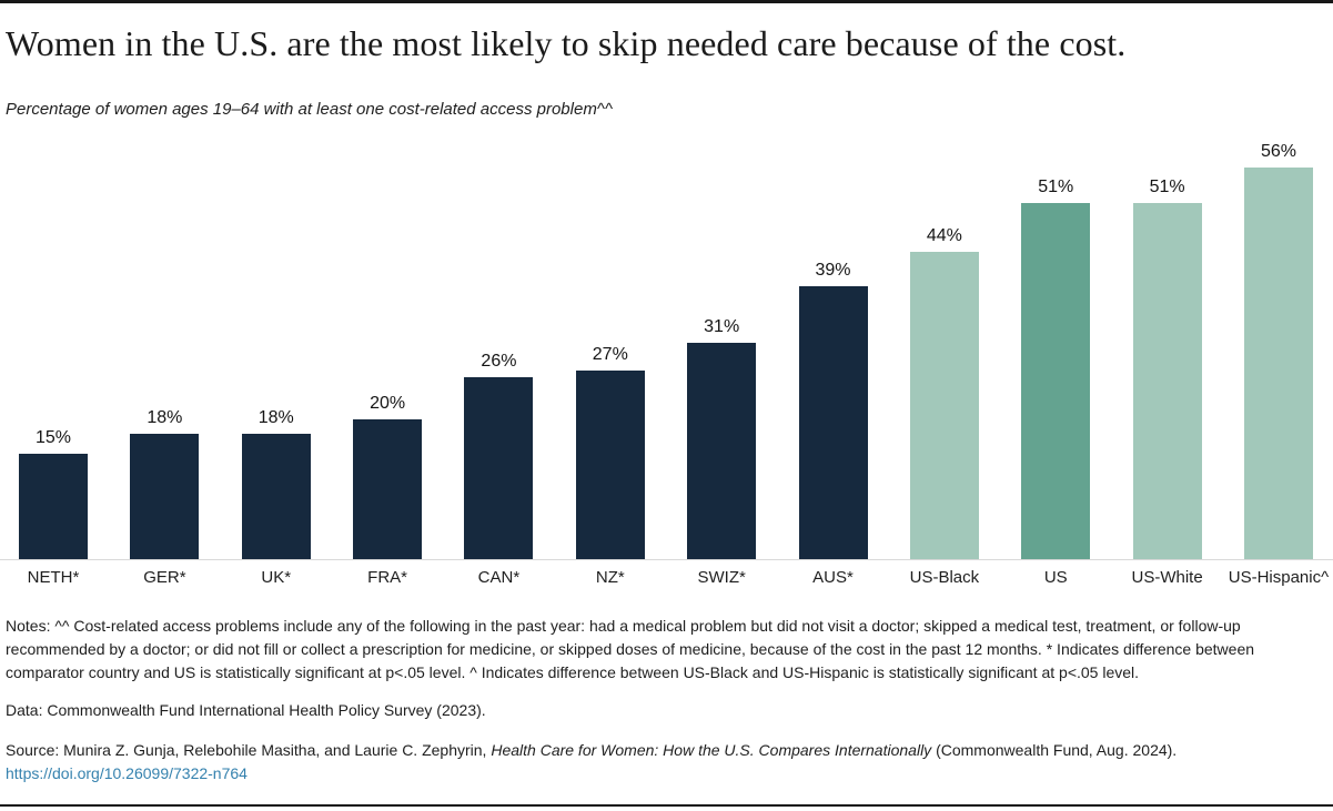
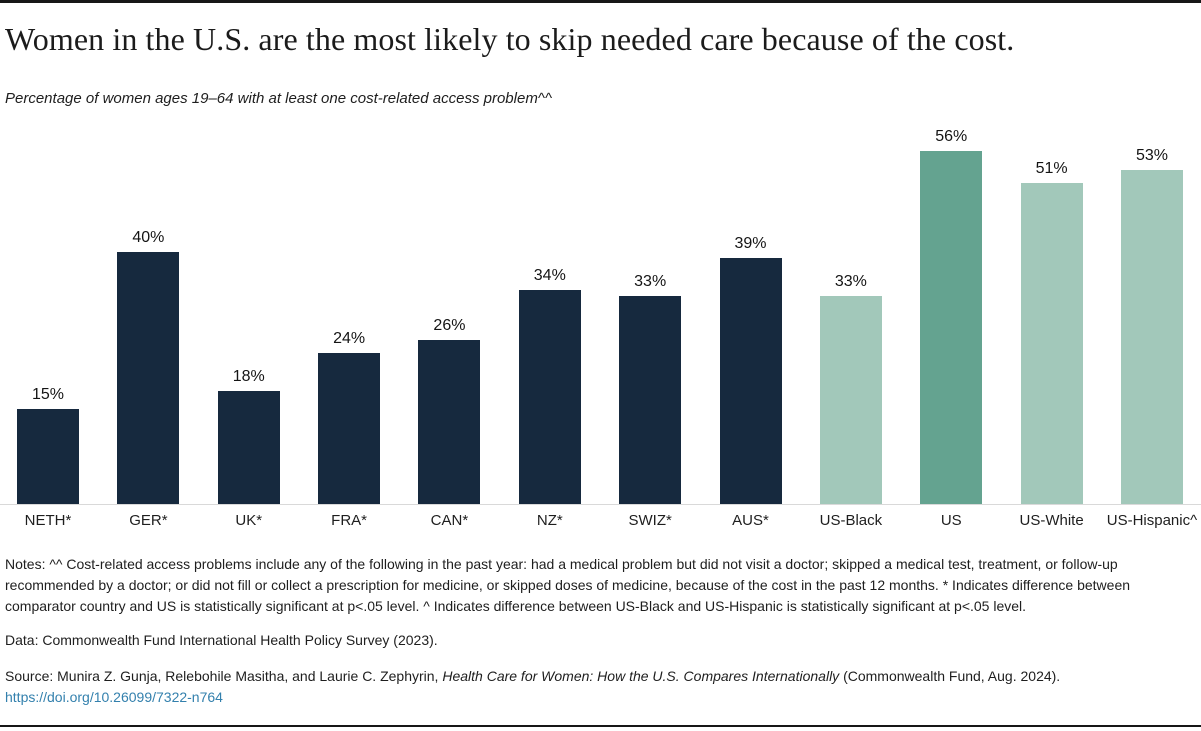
GER*: 18% -> 40%
FRA*: 20% -> 24%
NZ*: 27% -> 34%
SWIZ*: 31% -> 33%
US-Black: 44% -> 33%
US: 51% -> 56%
US-Hispanic^: 56% -> 53%
